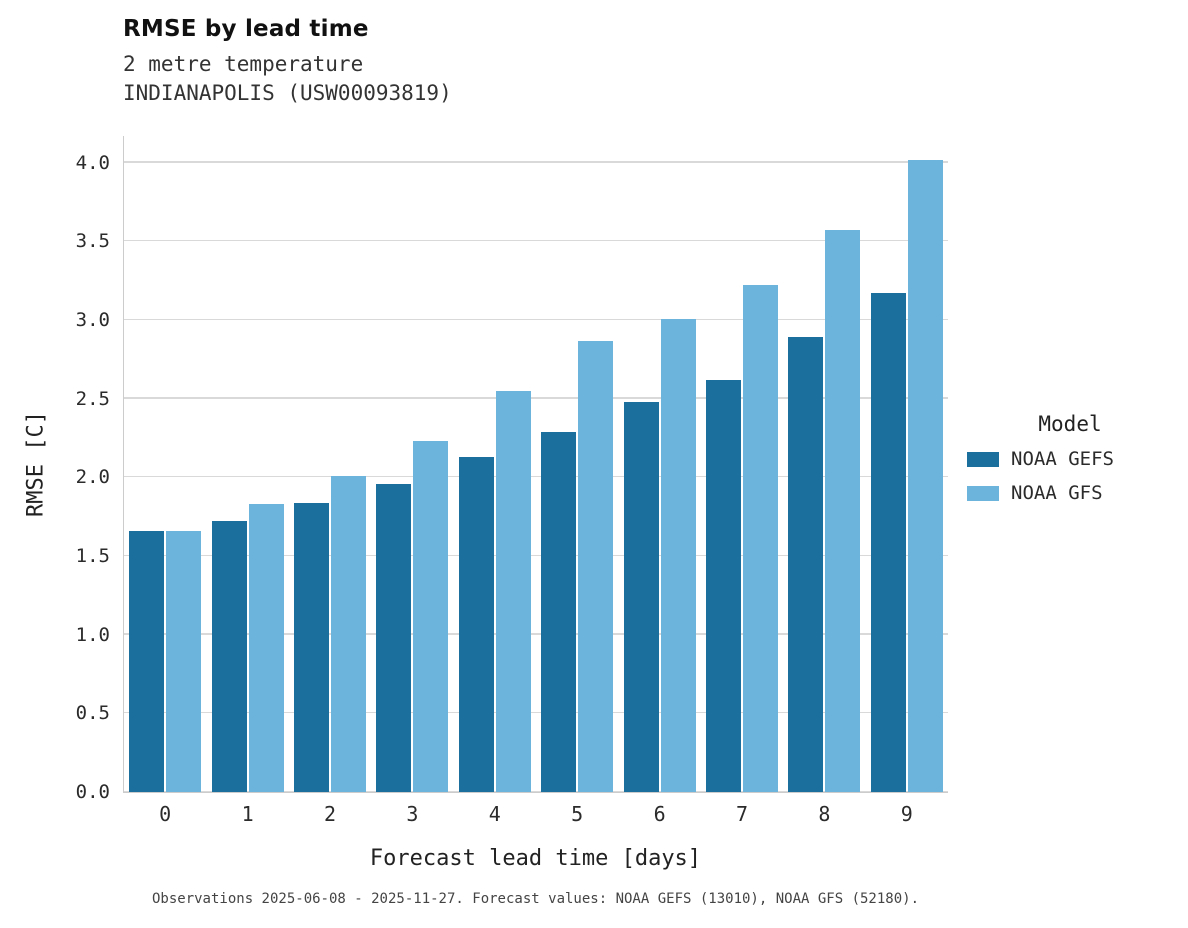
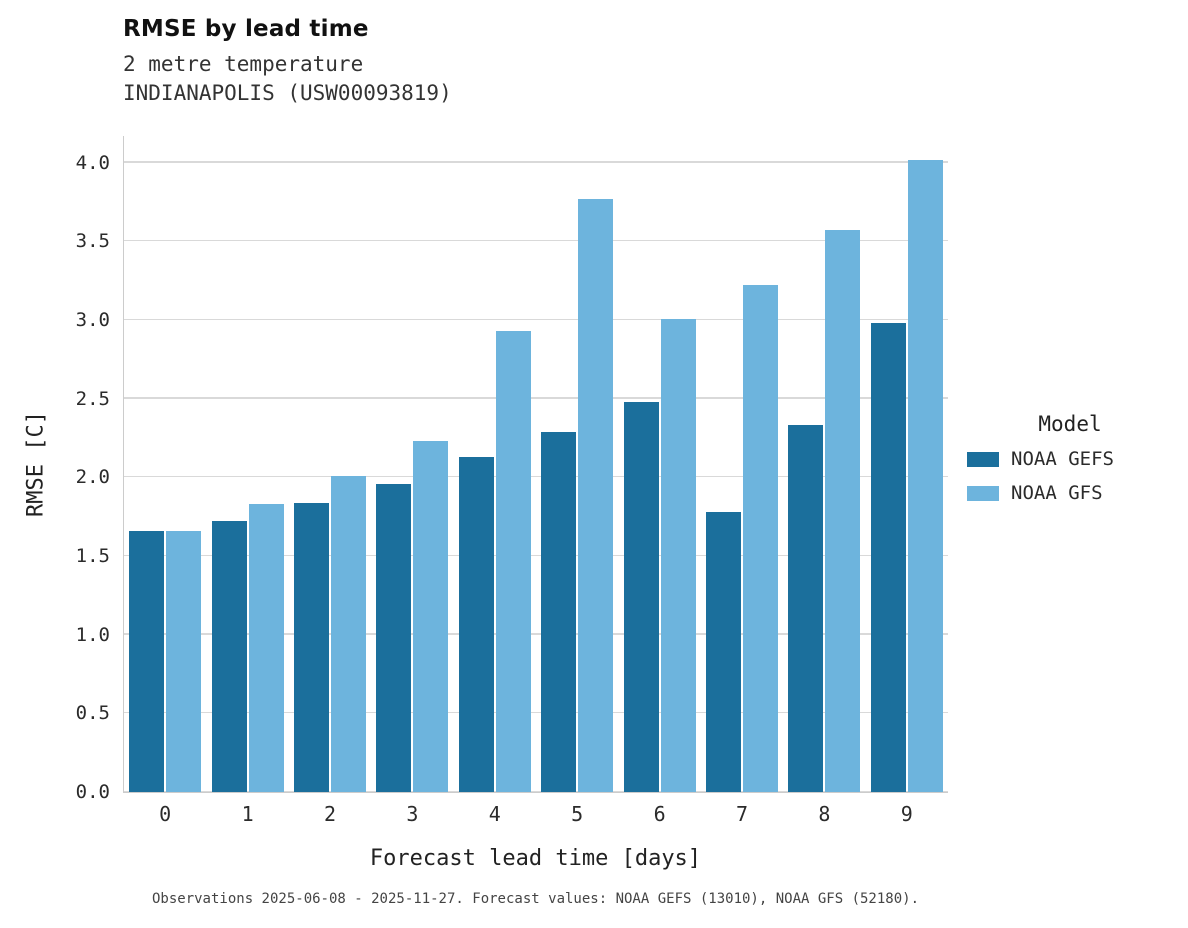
NOAA GFS/4: 2.55 -> 2.93
NOAA GFS/5: 2.87 -> 3.77
NOAA GEFS/7: 2.62 -> 1.78
NOAA GEFS/8: 2.89 -> 2.33
NOAA GEFS/9: 3.17 -> 2.98
